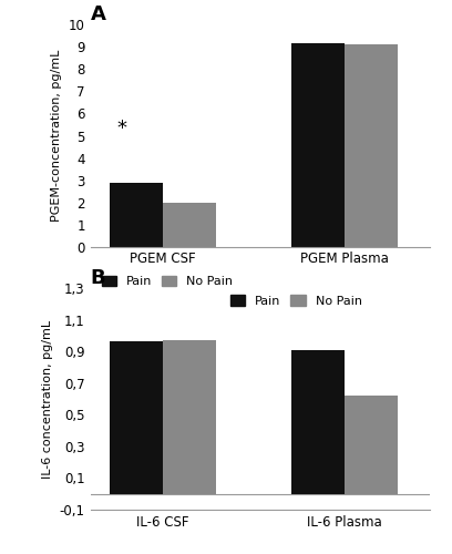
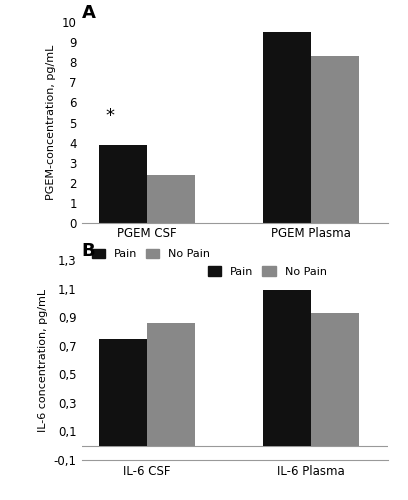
A/Pain/PGEM CSF: 2.85 -> 3.85
A/No Pain/PGEM CSF: 2.0 -> 2.4
A/Pain/PGEM Plasma: 9.15 -> 9.50
A/No Pain/PGEM Plasma: 9.1 -> 8.3
B/Pain/IL-6 CSF: 0,96 -> 0,75
B/No Pain/IL-6 CSF: 0,97 -> 0,86
B/Pain/IL-6 Plasma: 0,91 -> 1,09
B/No Pain/IL-6 Plasma: 0,62 -> 0,93
